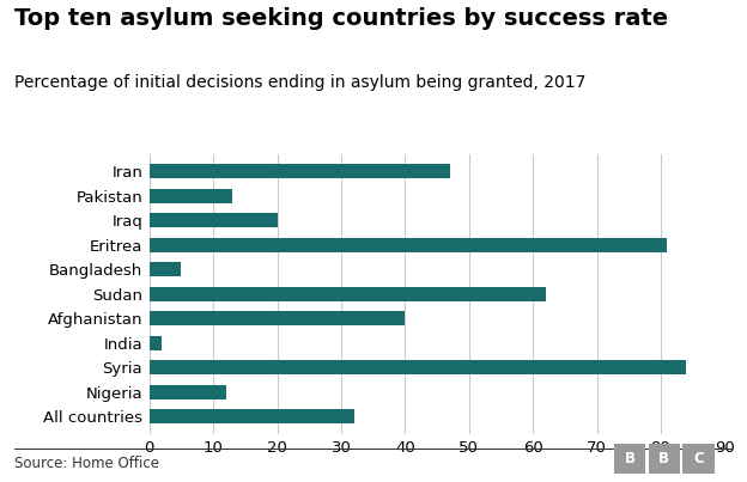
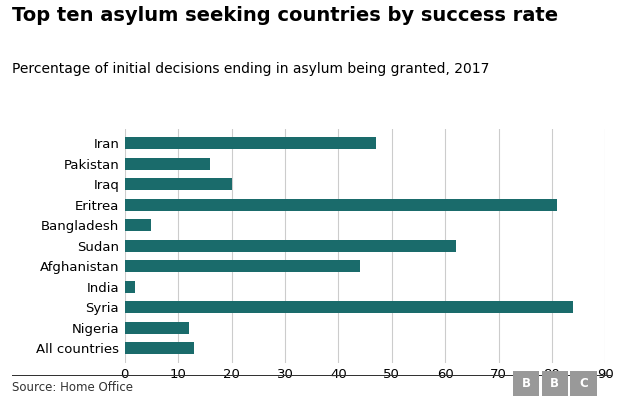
Pakistan: 13 -> 16
Afghanistan: 40 -> 44
All countries: 32 -> 13
